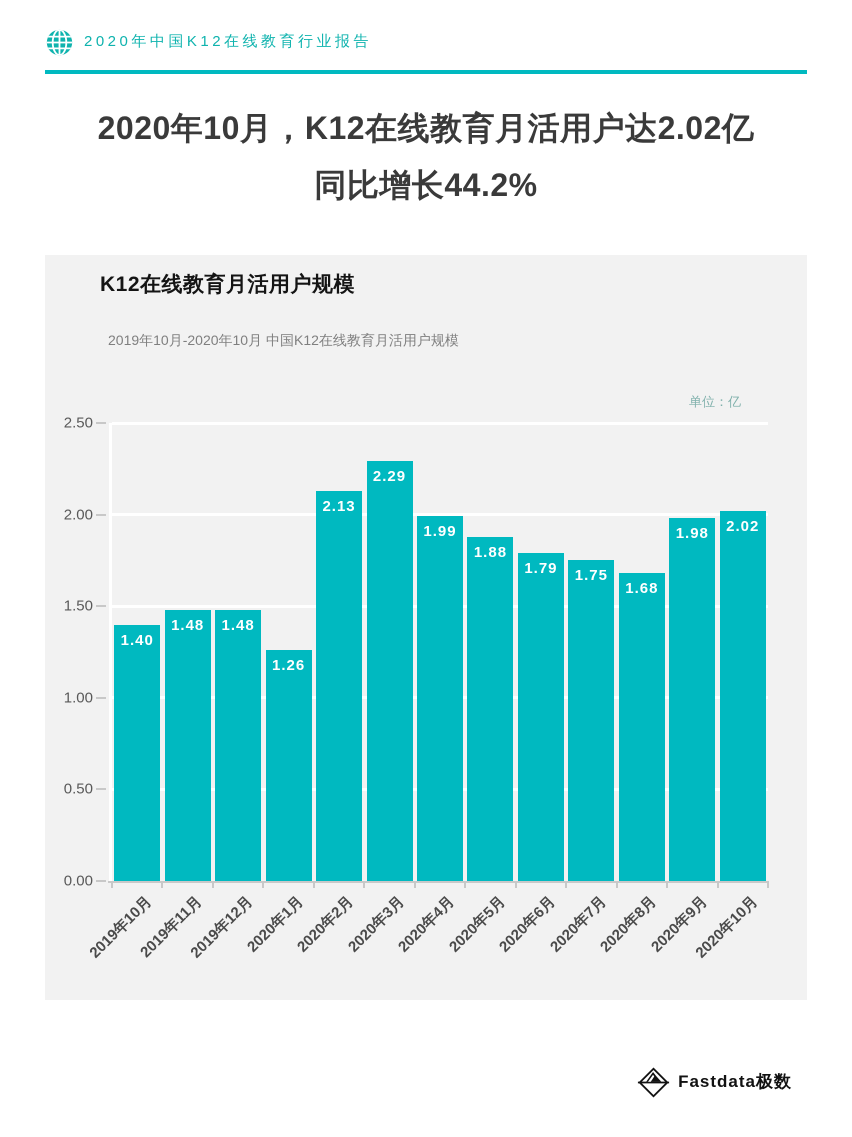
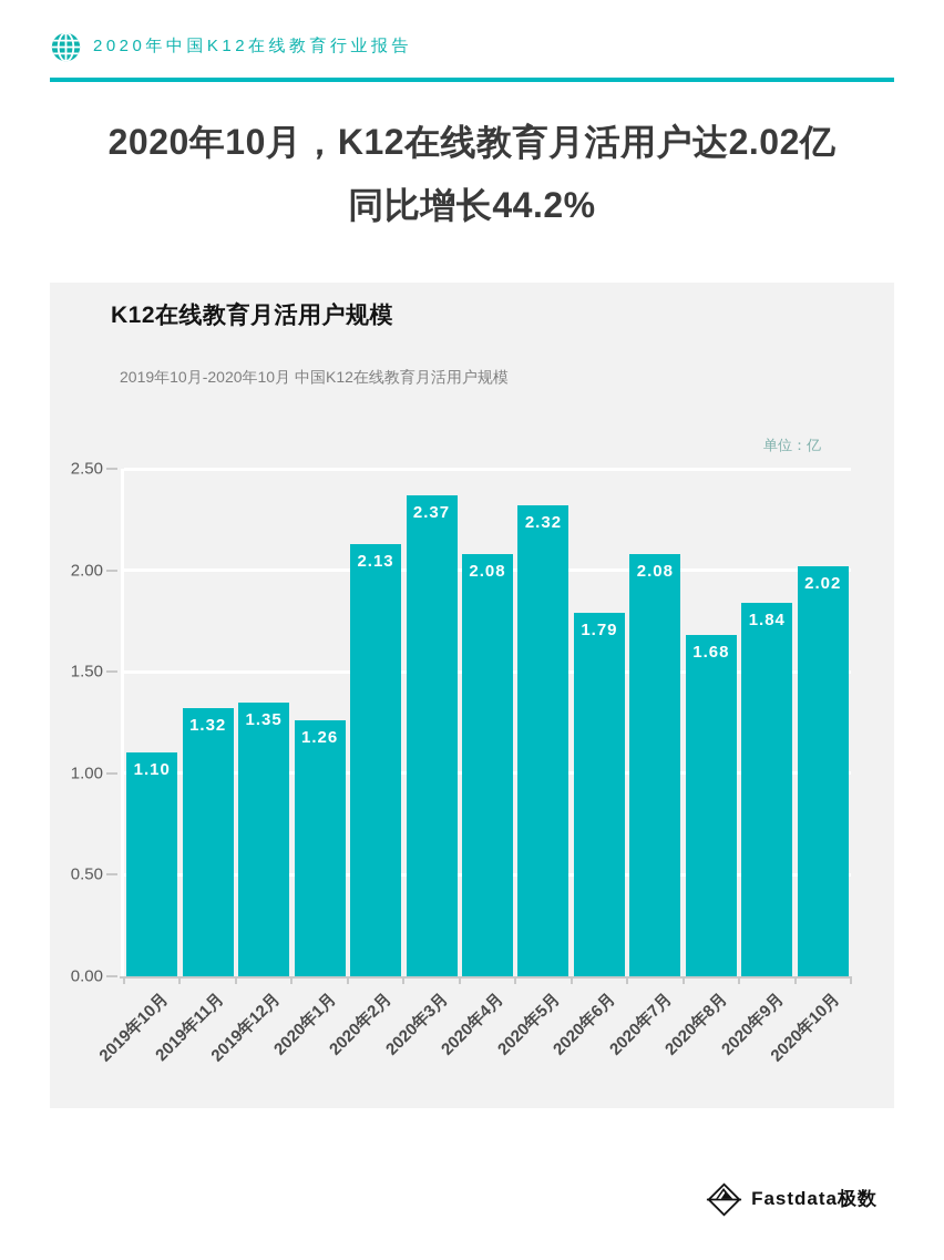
2019年10月: 1.40 -> 1.10
2019年11月: 1.48 -> 1.32
2019年12月: 1.48 -> 1.35
2020年3月: 2.29 -> 2.37
2020年4月: 1.99 -> 2.08
2020年5月: 1.88 -> 2.32
2020年7月: 1.75 -> 2.08
2020年9月: 1.98 -> 1.84
